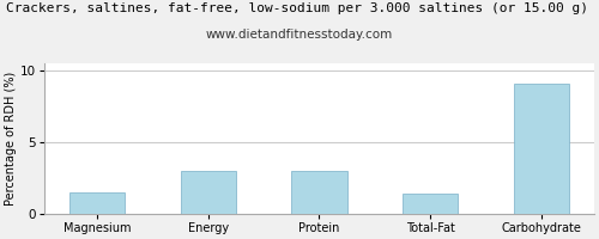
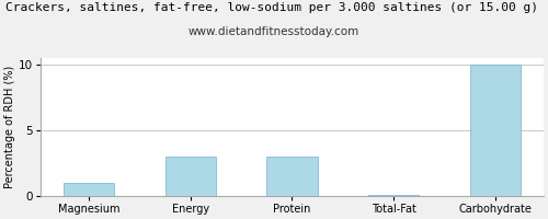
Magnesium: 1.5 -> 1.0
Total-Fat: 1.4 -> 0.1
Carbohydrate: 9.1 -> 10.0
